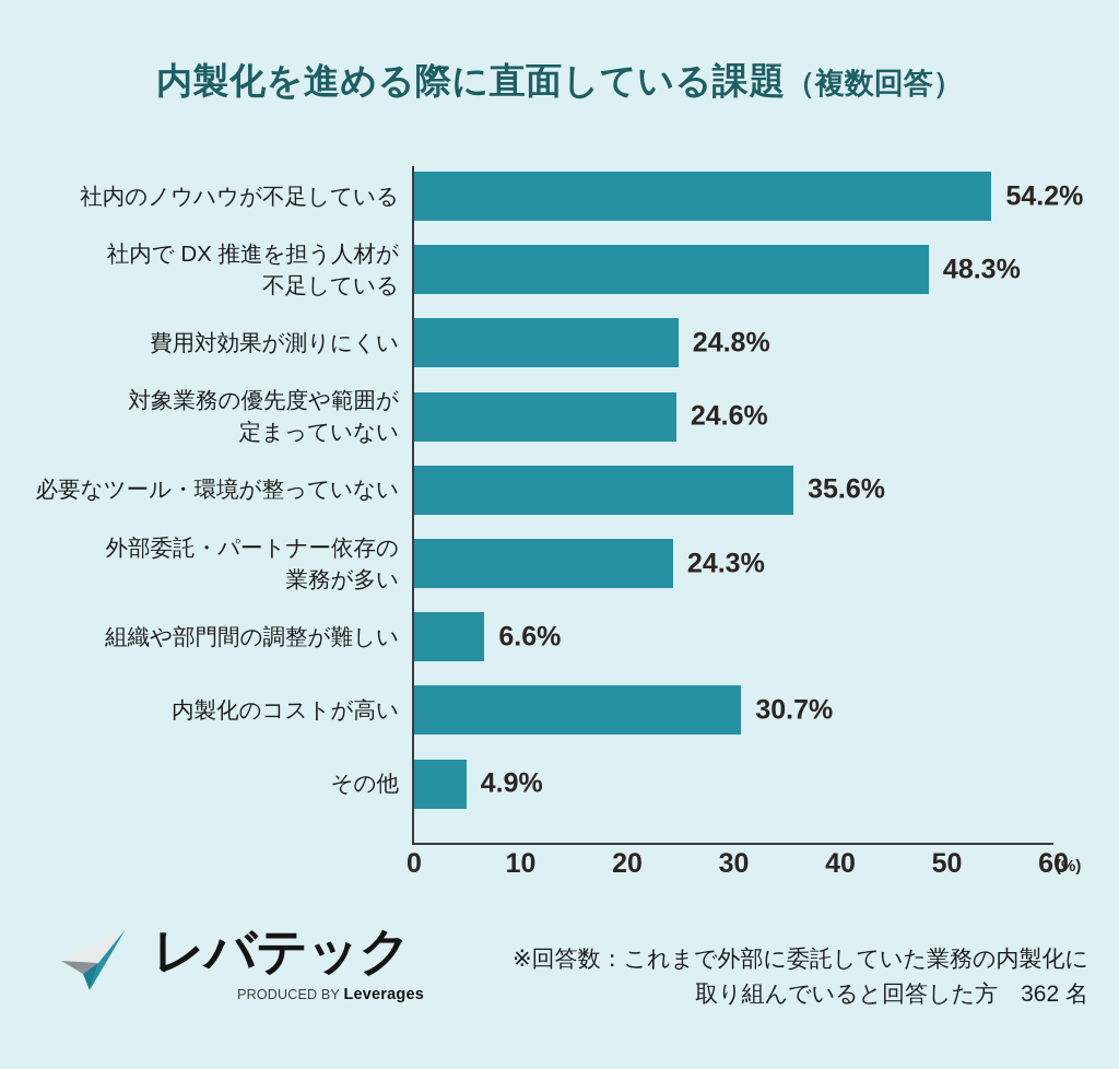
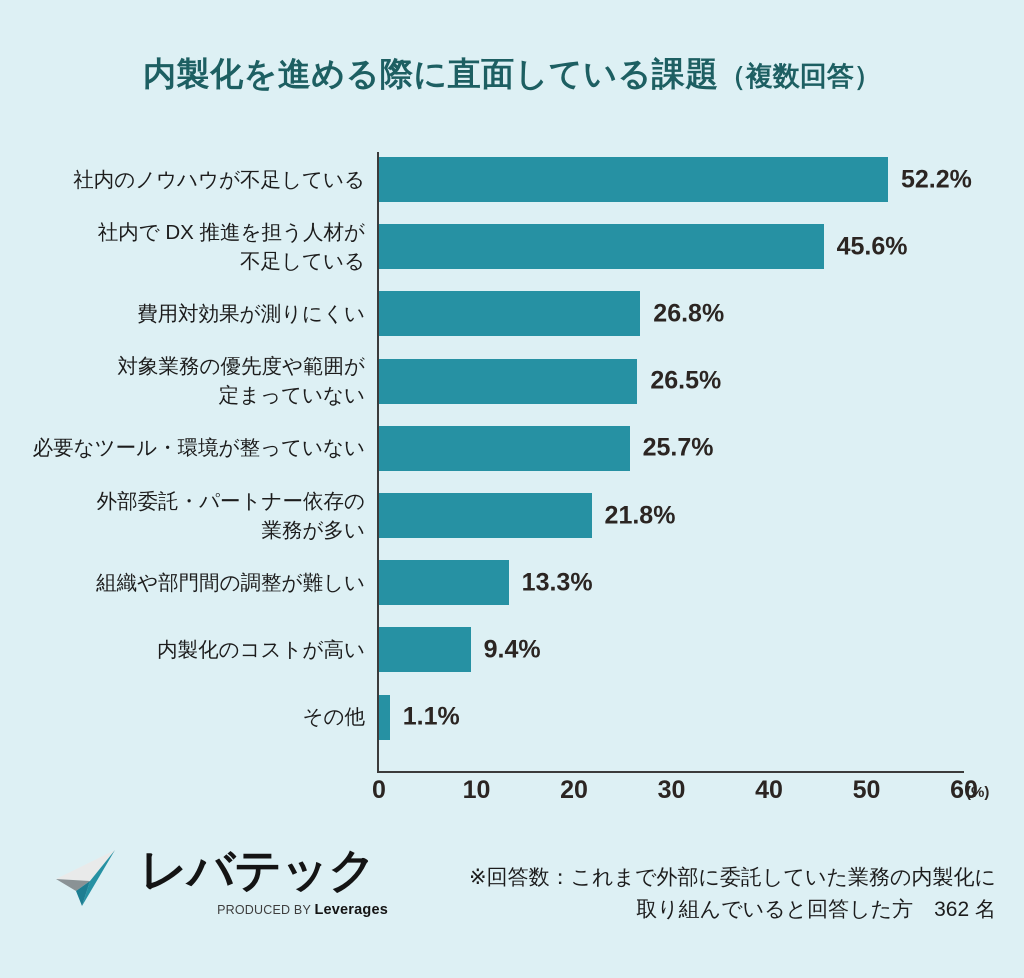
社内のノウハウが不足している: 54.2% -> 52.2%
社内で DX 推進を担う人材が 不足している: 48.3% -> 45.6%
費用対効果が測りにくい: 24.8% -> 26.8%
対象業務の優先度や範囲が 定まっていない: 24.6% -> 26.5%
必要なツール・環境が整っていない: 35.6% -> 25.7%
外部委託・パートナー依存の 業務が多い: 24.3% -> 21.8%
組織や部門間の調整が難しい: 6.6% -> 13.3%
内製化のコストが高い: 30.7% -> 9.4%
その他: 4.9% -> 1.1%
